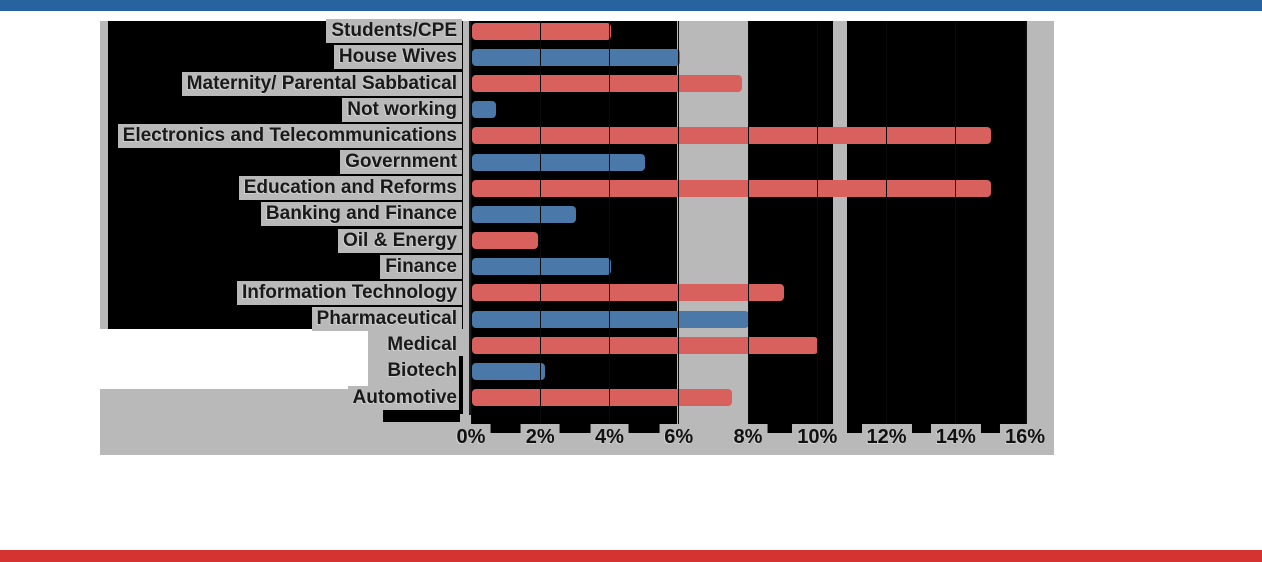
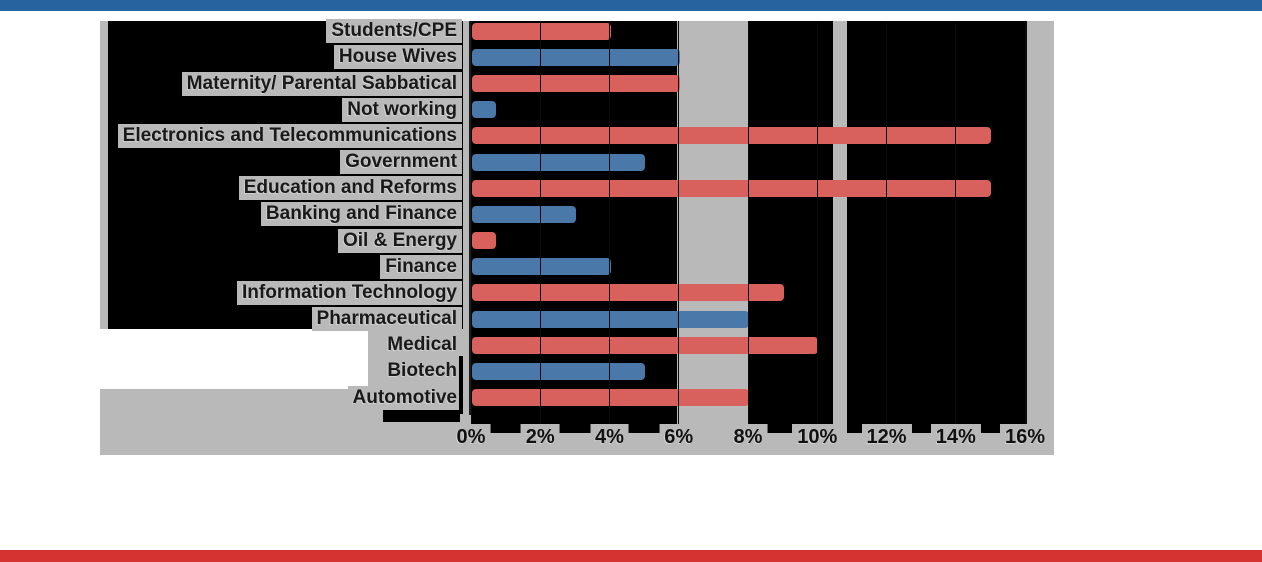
Maternity/ Parental Sabbatical: 7.8% -> 6.0%
Oil & Energy: 1.9% -> 0.7%
Biotech: 2.1% -> 5.0%
Automotive: 7.5% -> 8.0%
